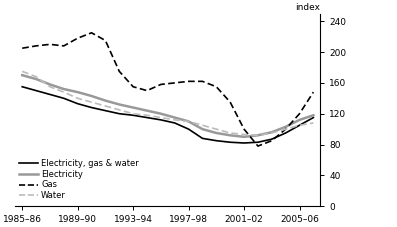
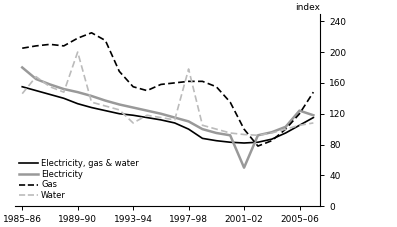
Electricity/1985–86: 170 -> 180
Water/1985–86: 175 -> 146
Water/1989–90: 140 -> 200
Water/1993–94: 120 -> 108
Water/1997–98: 110 -> 178
Electricity/2001–02: 90 -> 50
Electricity/2005–06: 112 -> 124
